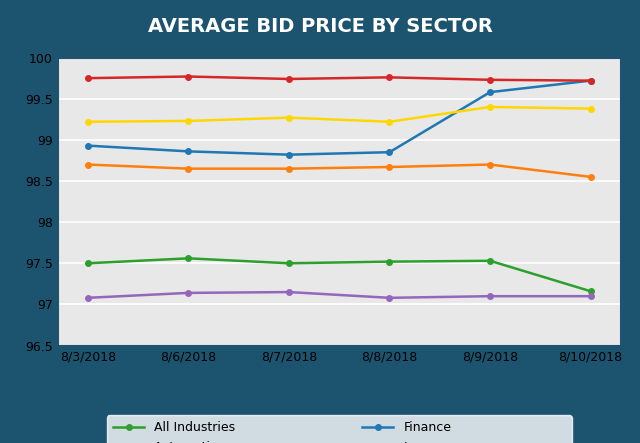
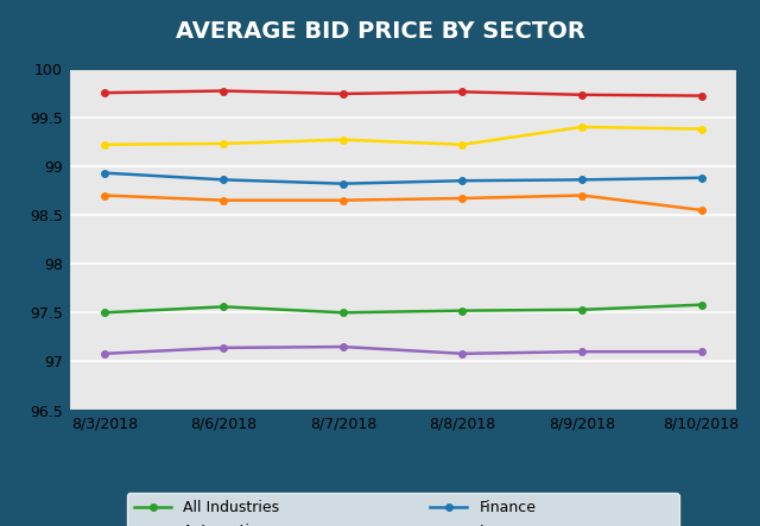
Finance/8/9/2018: 99.58 -> 98.86
All Industries/8/10/2018: 97.16 -> 97.58
Finance/8/10/2018: 99.72 -> 98.88
